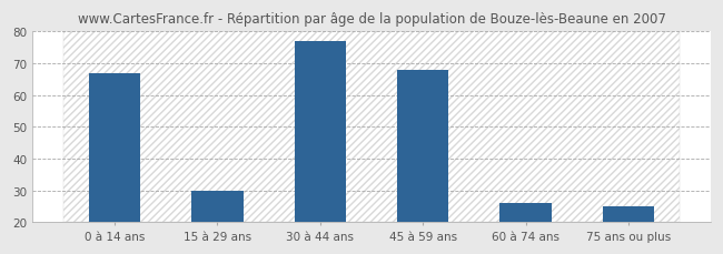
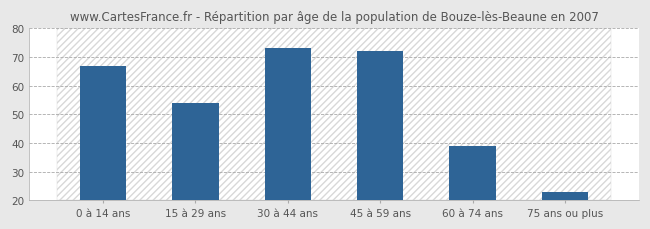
15 à 29 ans: 30 -> 54
30 à 44 ans: 77 -> 73
45 à 59 ans: 68 -> 72
60 à 74 ans: 26 -> 39
75 ans ou plus: 25 -> 23
